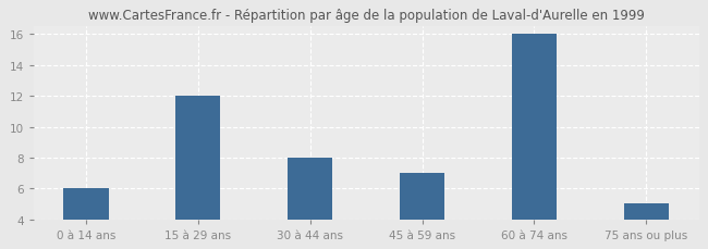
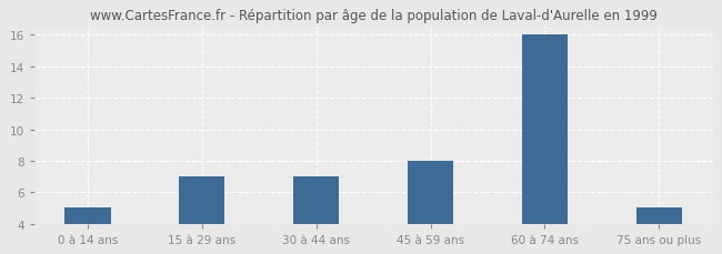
0 à 14 ans: 6 -> 5
15 à 29 ans: 12 -> 7
30 à 44 ans: 8 -> 7
45 à 59 ans: 7 -> 8
